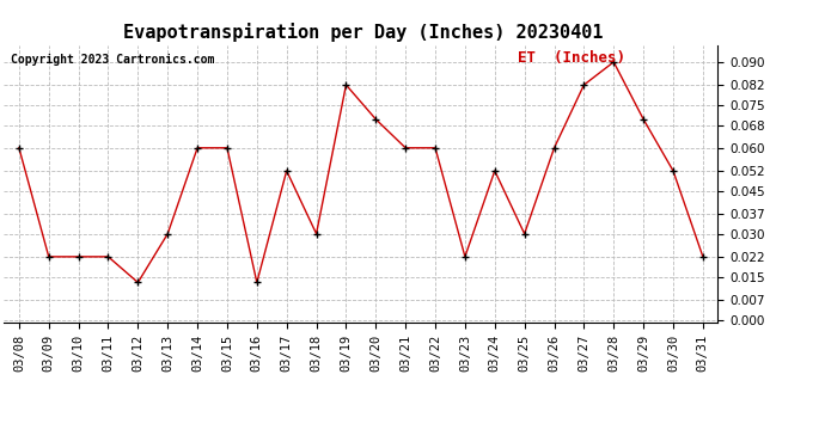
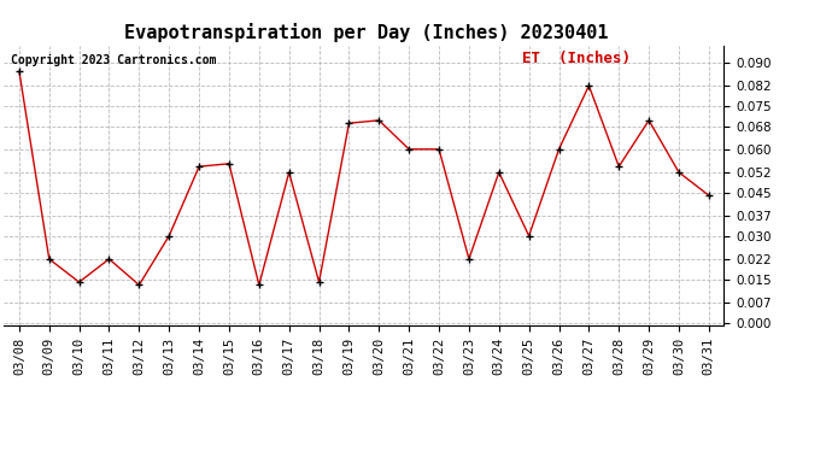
03/08: 0.060 -> 0.087
03/10: 0.022 -> 0.014
03/14: 0.060 -> 0.054
03/15: 0.060 -> 0.055
03/18: 0.030 -> 0.014
03/19: 0.082 -> 0.069
03/28: 0.090 -> 0.054
03/31: 0.022 -> 0.044
